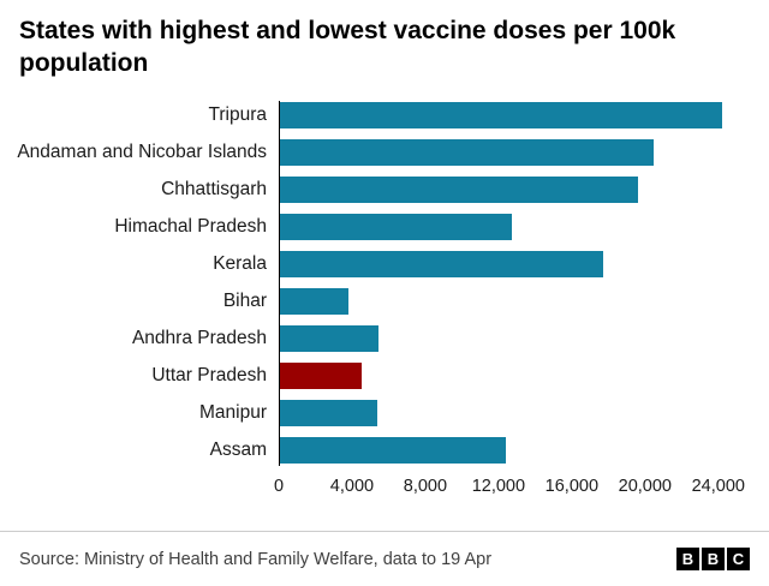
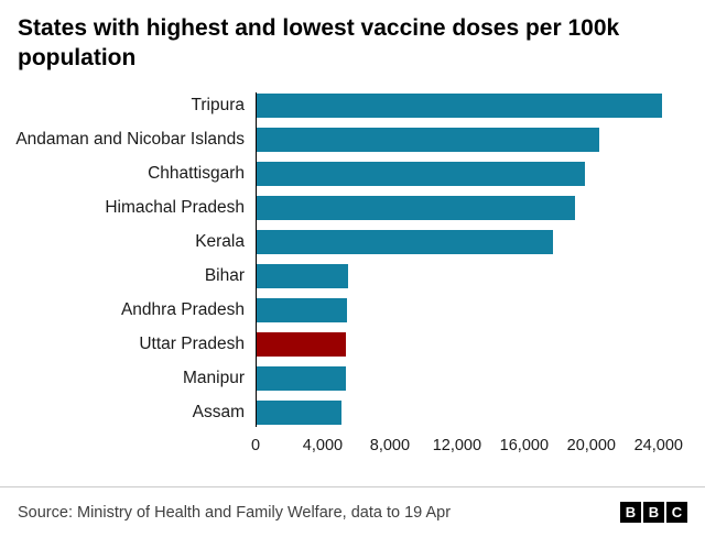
Himachal Pradesh: 12700 -> 19000
Bihar: 3800 -> 5500
Uttar Pradesh: 4500 -> 5400
Assam: 12400 -> 5200
